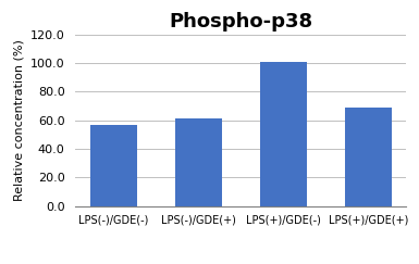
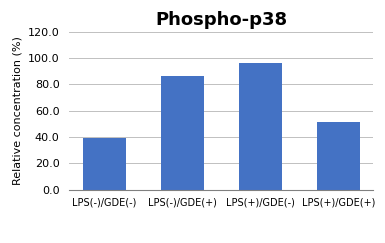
LPS(-)/GDE(-): 57 -> 39
LPS(-)/GDE(+): 62 -> 86
LPS(+)/GDE(-): 100 -> 96
LPS(+)/GDE(+): 69 -> 51
